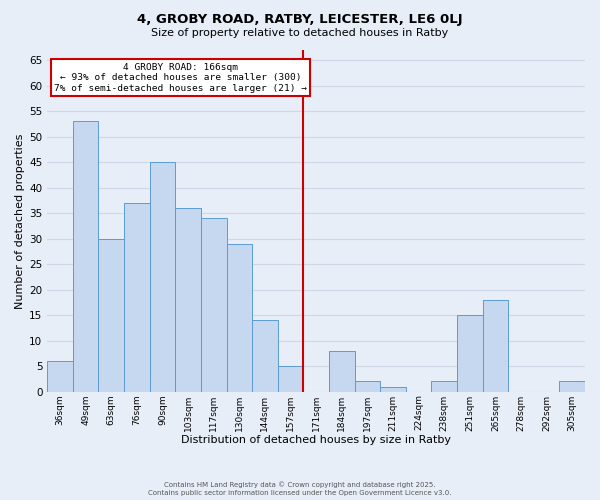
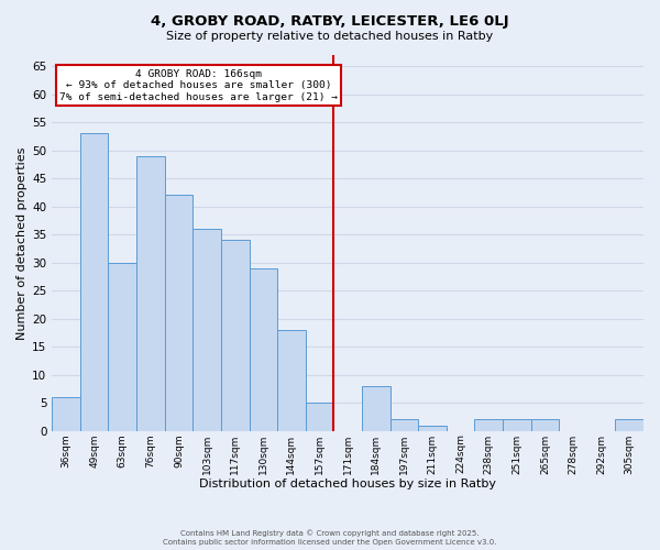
76sqm: 37 -> 49
90sqm: 45 -> 42
144sqm: 14 -> 18
251sqm: 15 -> 2
265sqm: 18 -> 2
